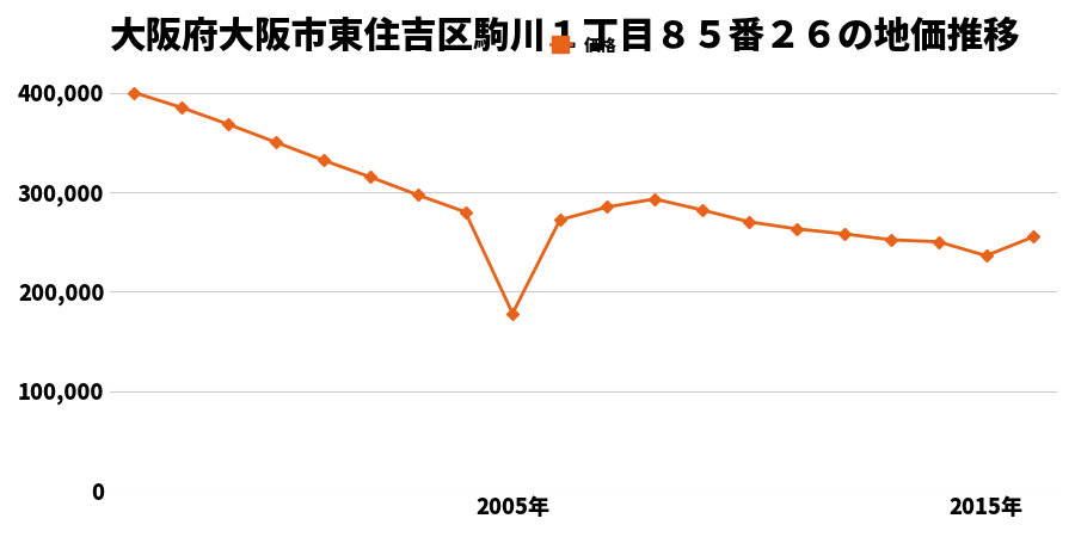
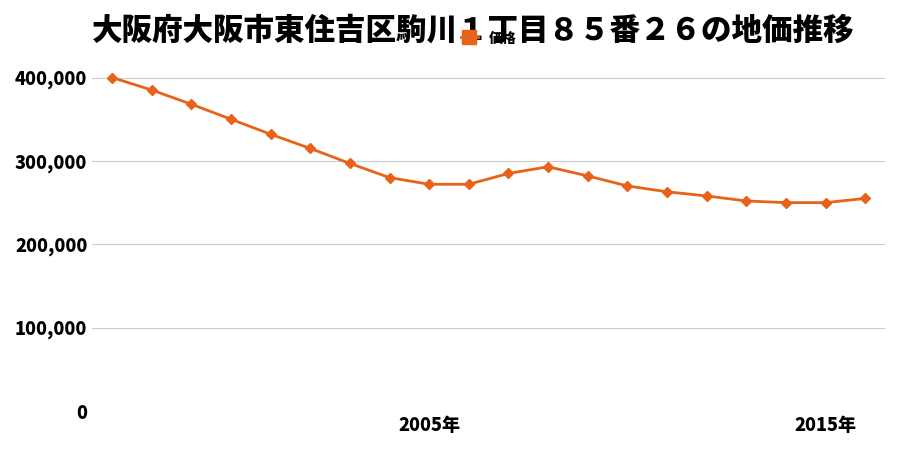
2005年: 178,000 -> 272,000
2015年: 236,000 -> 250,000
